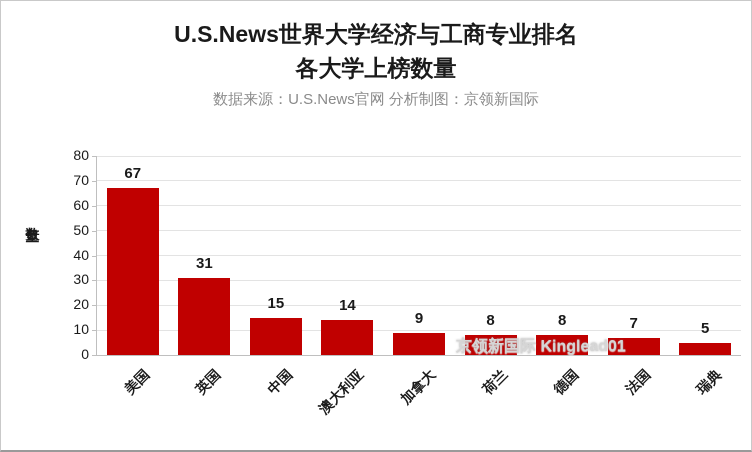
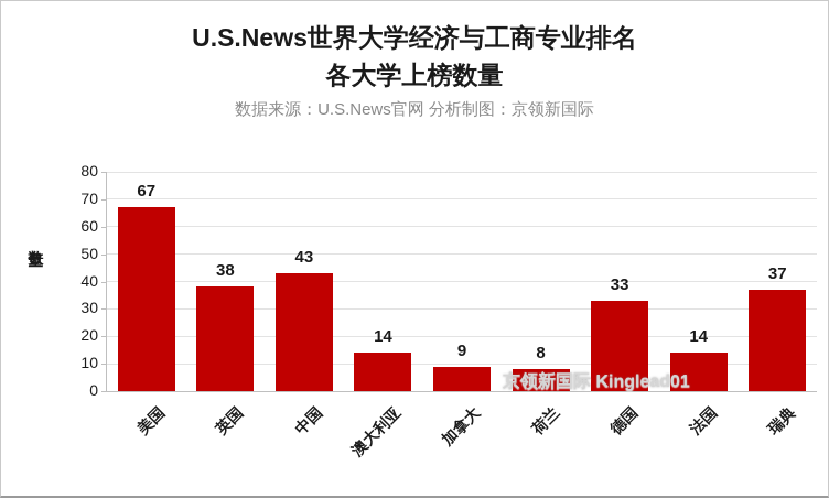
英国: 31 -> 38
中国: 15 -> 43
德国: 8 -> 33
法国: 7 -> 14
瑞典: 5 -> 37
